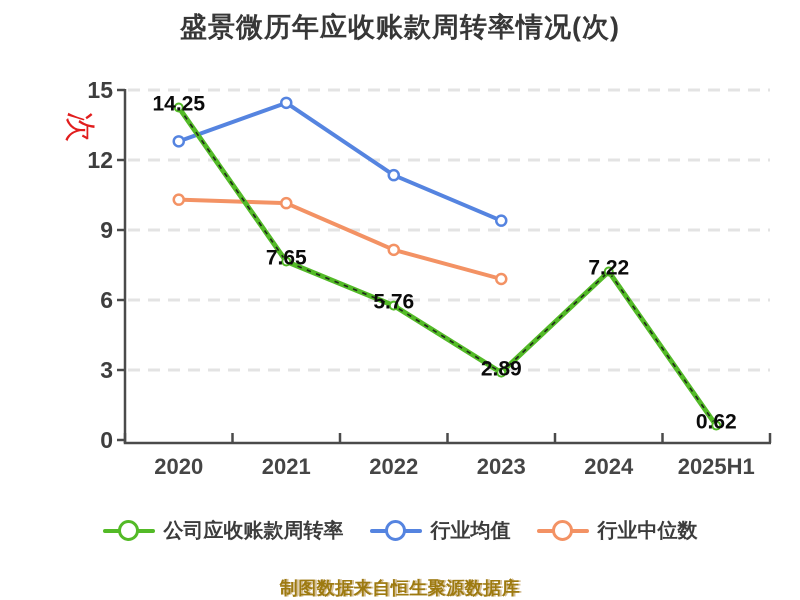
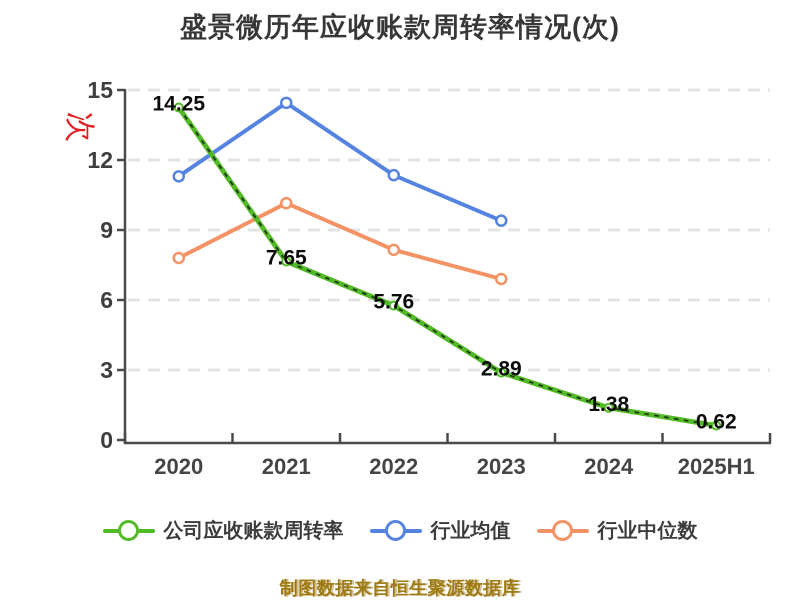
行业均值/2020: 12.8 -> 11.3
行业中位数/2020: 10.3 -> 7.8
公司应收账款周转率/2024: 7.22 -> 1.38
